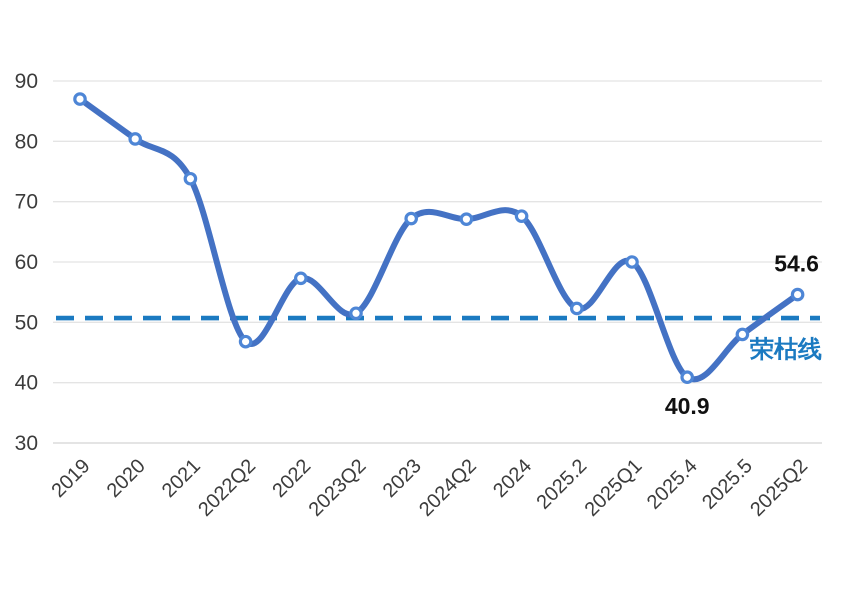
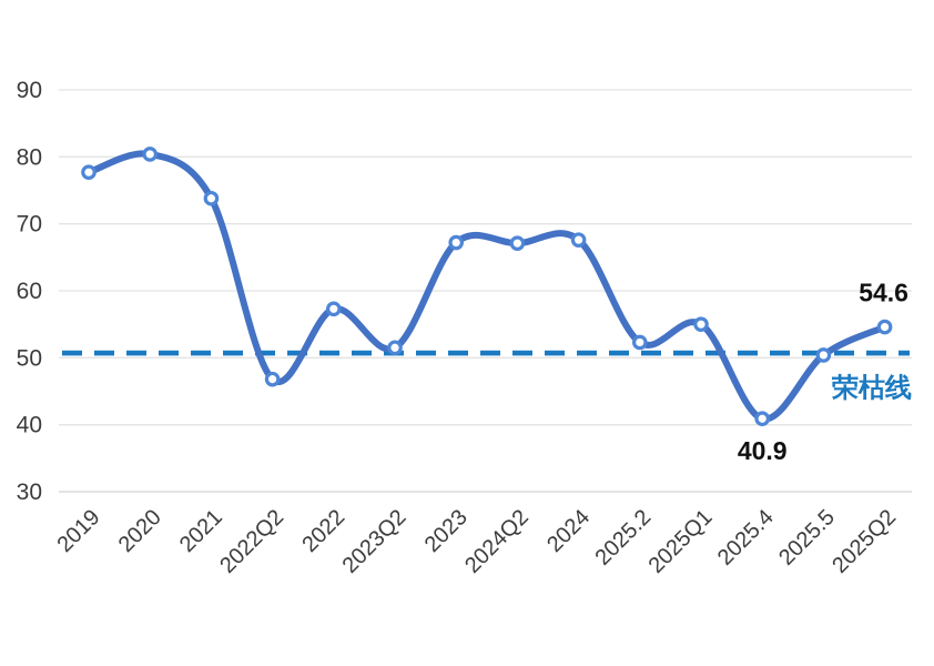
2019: 87 -> 78
2025Q1: 60 -> 55
2025.5: 48 -> 50
